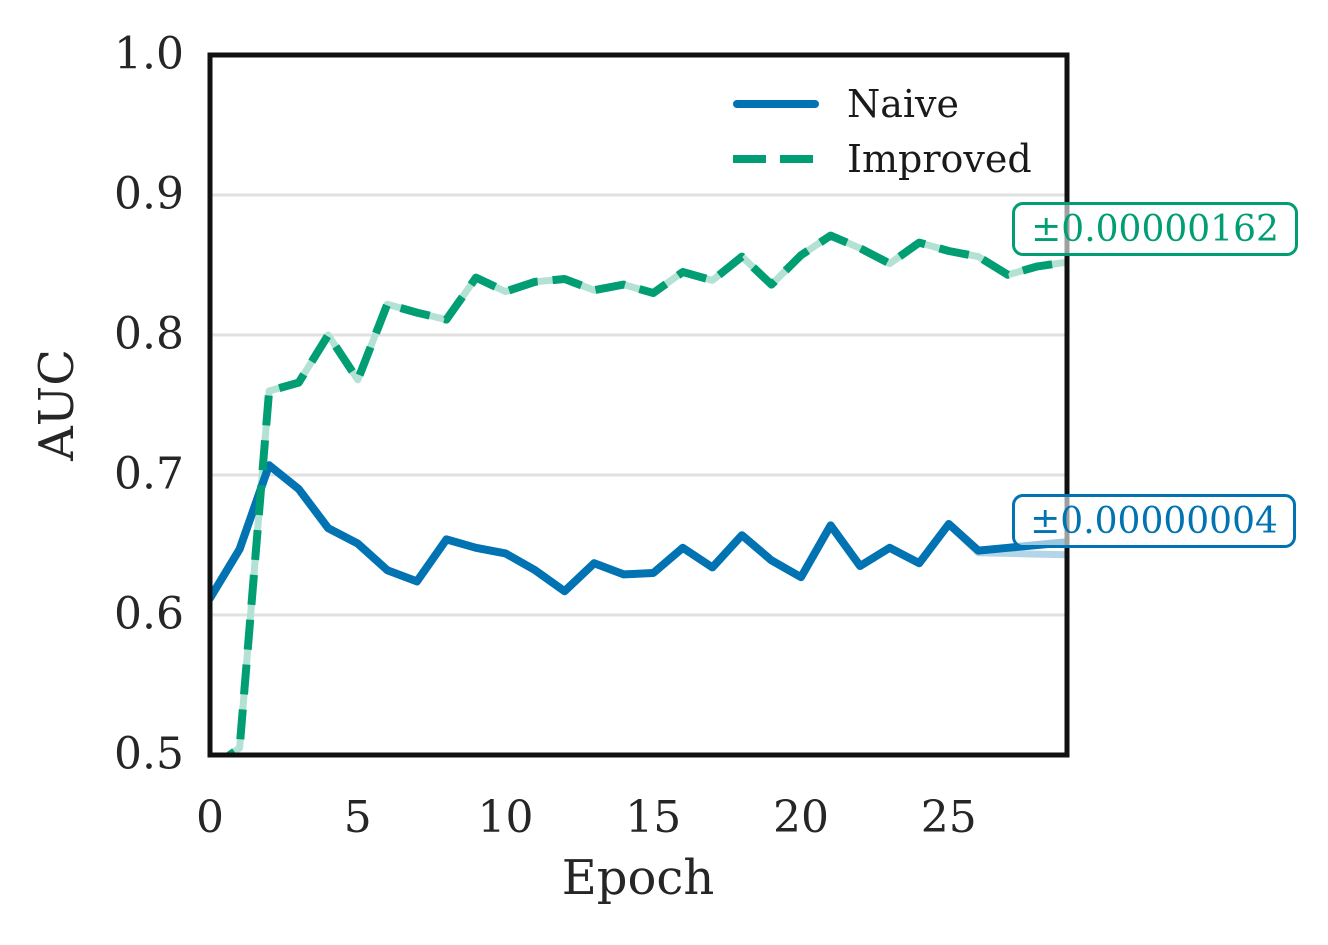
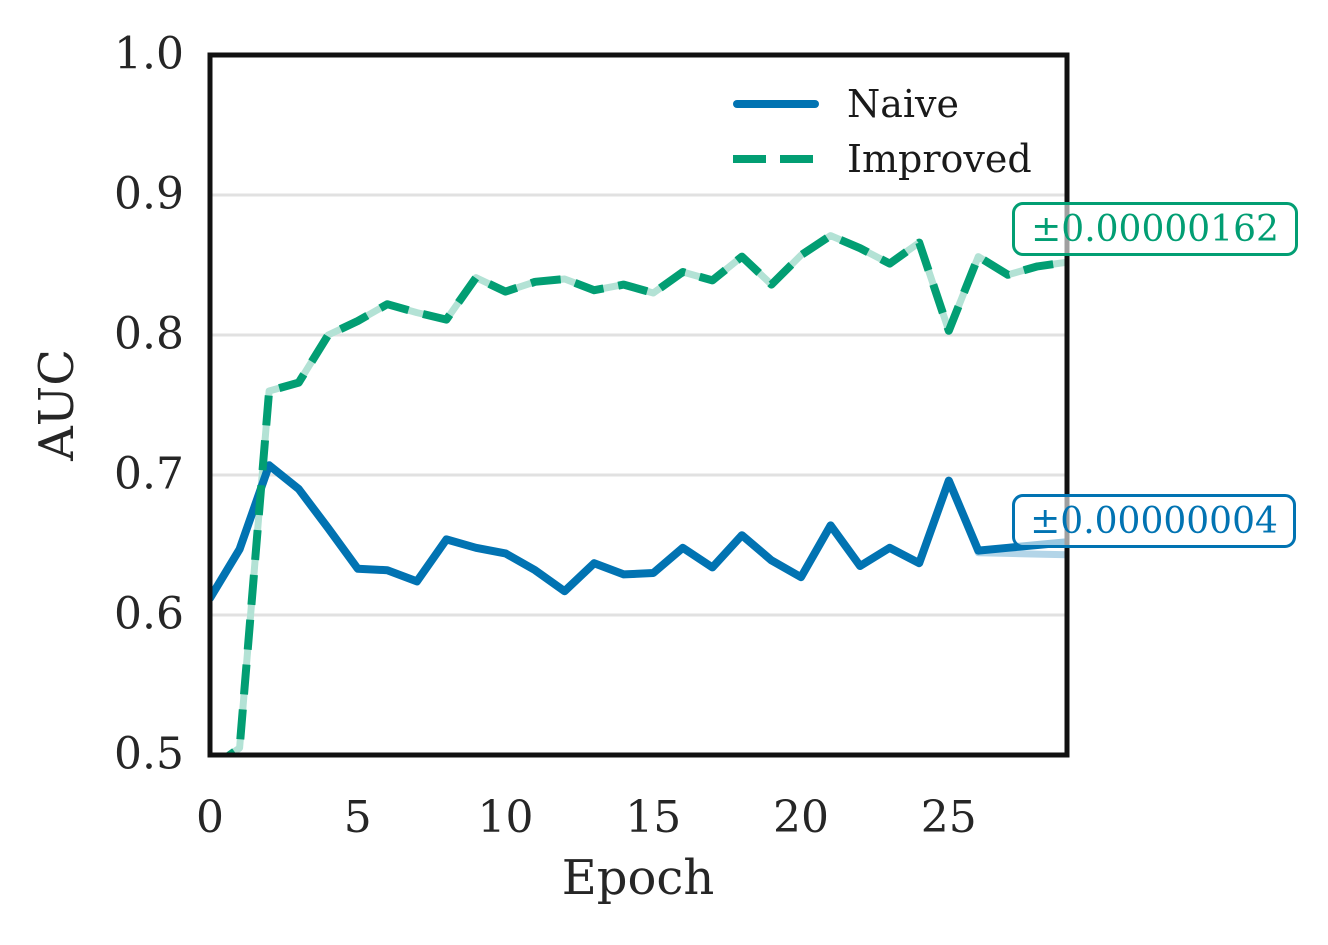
Naive/5: 0.651 -> 0.633
Improved/5: 0.768 -> 0.810
Naive/25: 0.665 -> 0.696
Improved/25: 0.860 -> 0.803
